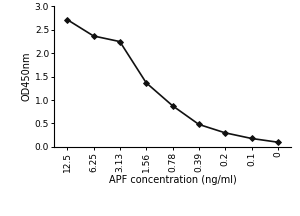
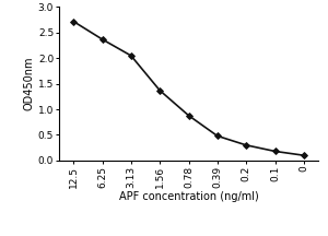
3.13: 2.25 -> 2.05
